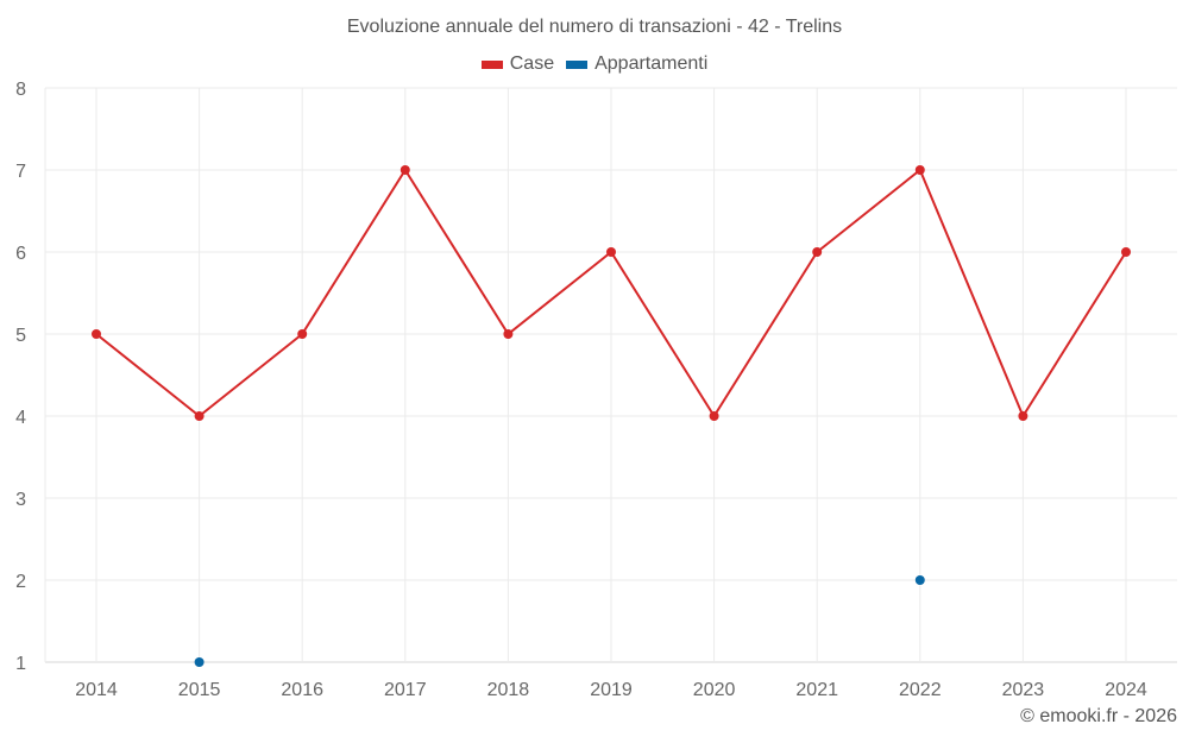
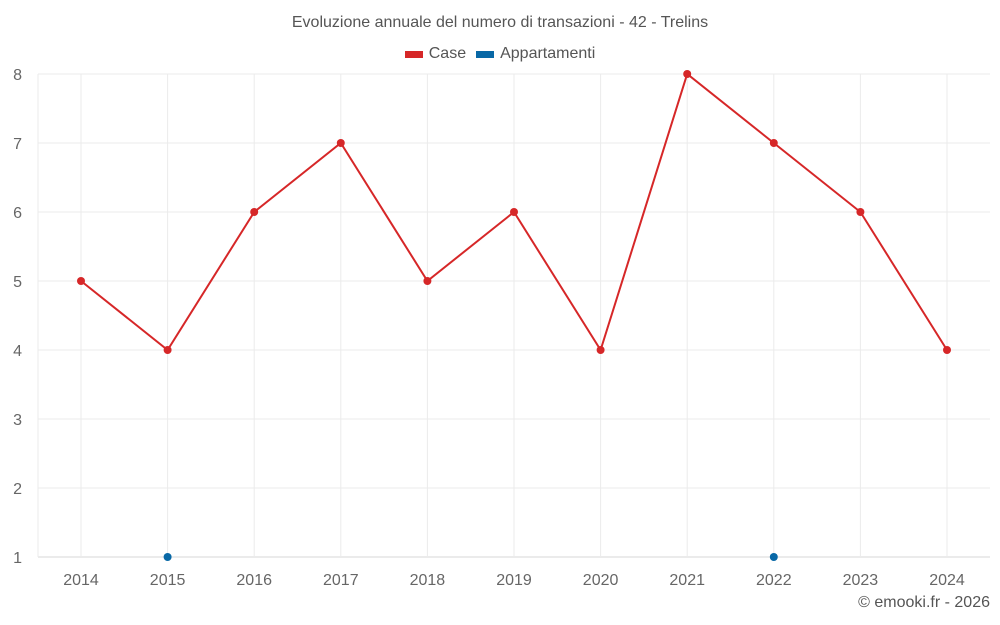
Case/2016: 5 -> 6
Case/2021: 6 -> 8
Appartamenti/2022: 2 -> 1
Case/2023: 4 -> 6
Case/2024: 6 -> 4
